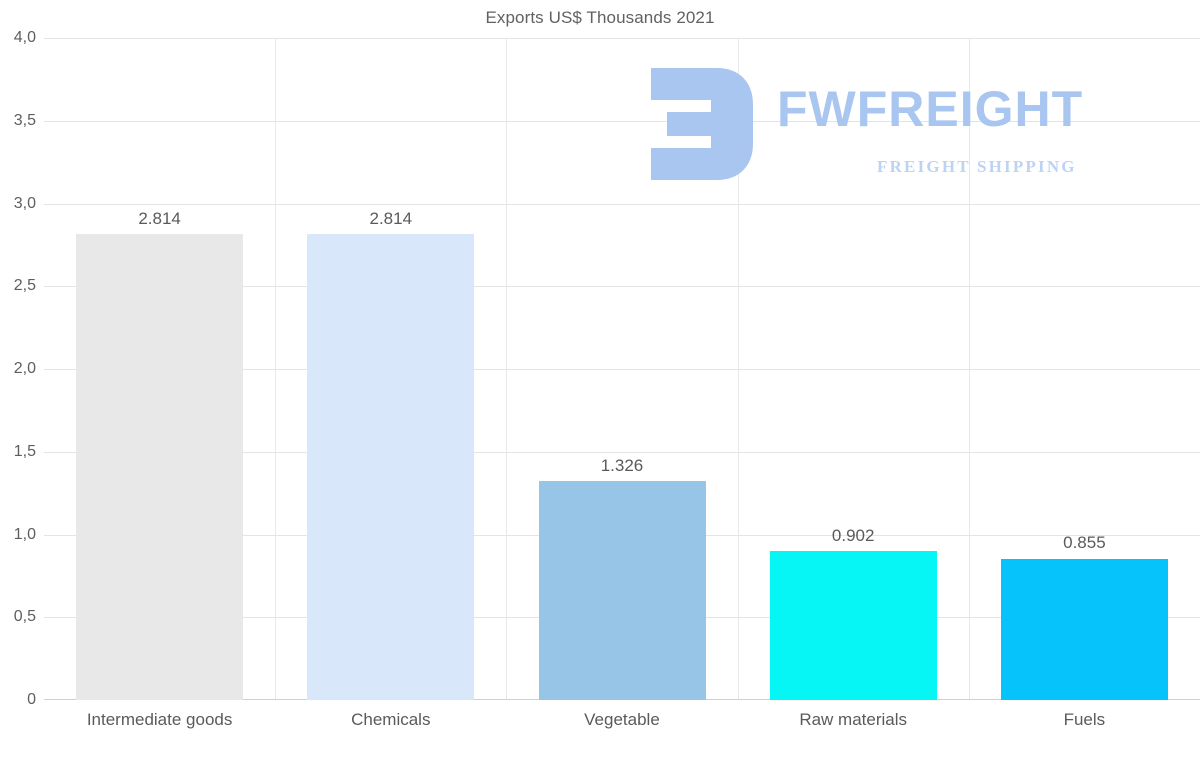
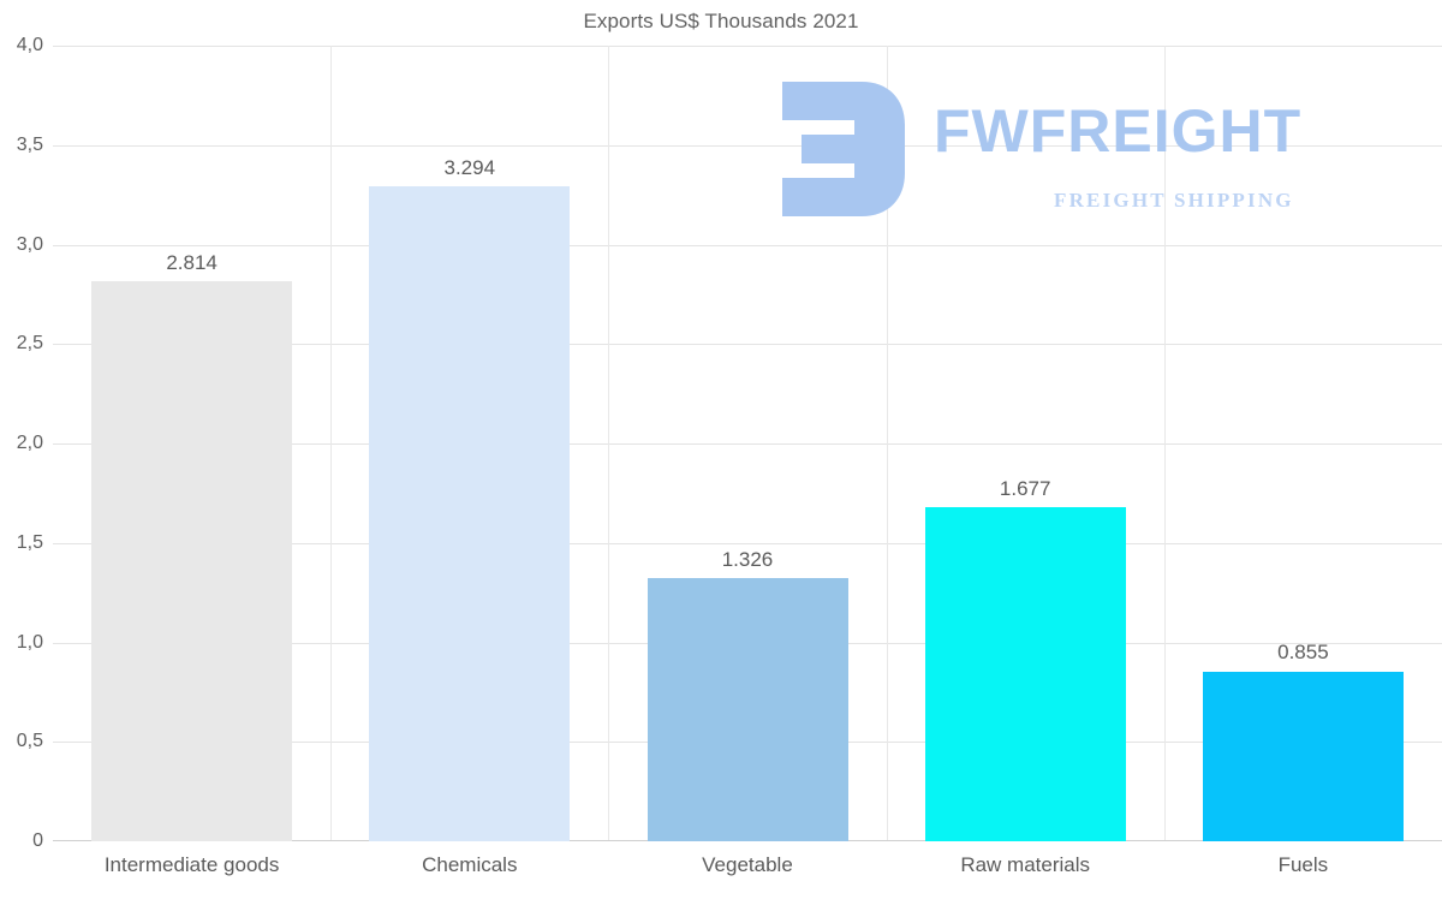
Chemicals: 2.814 -> 3.294
Raw materials: 0.902 -> 1.677
